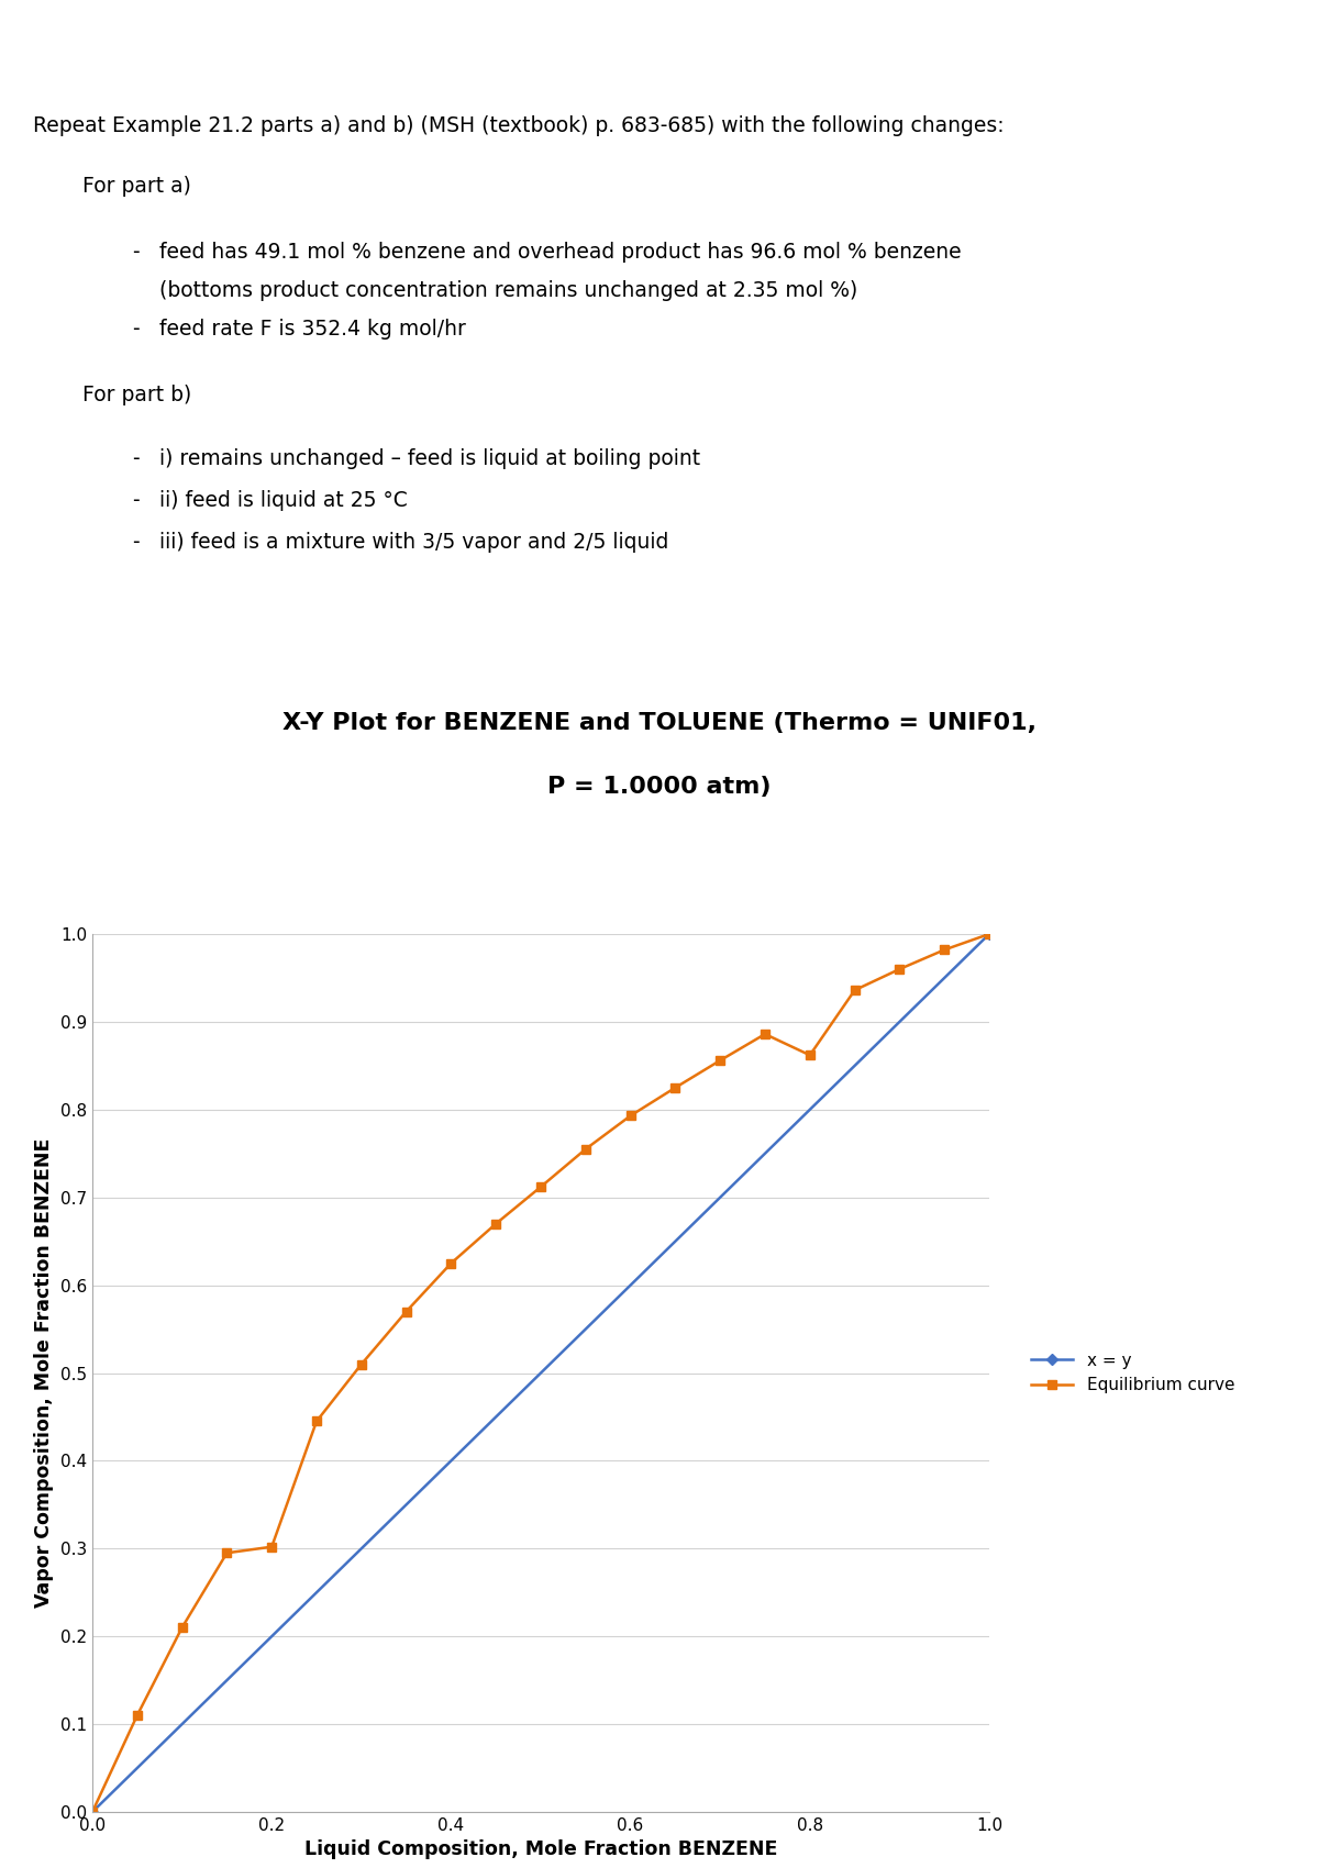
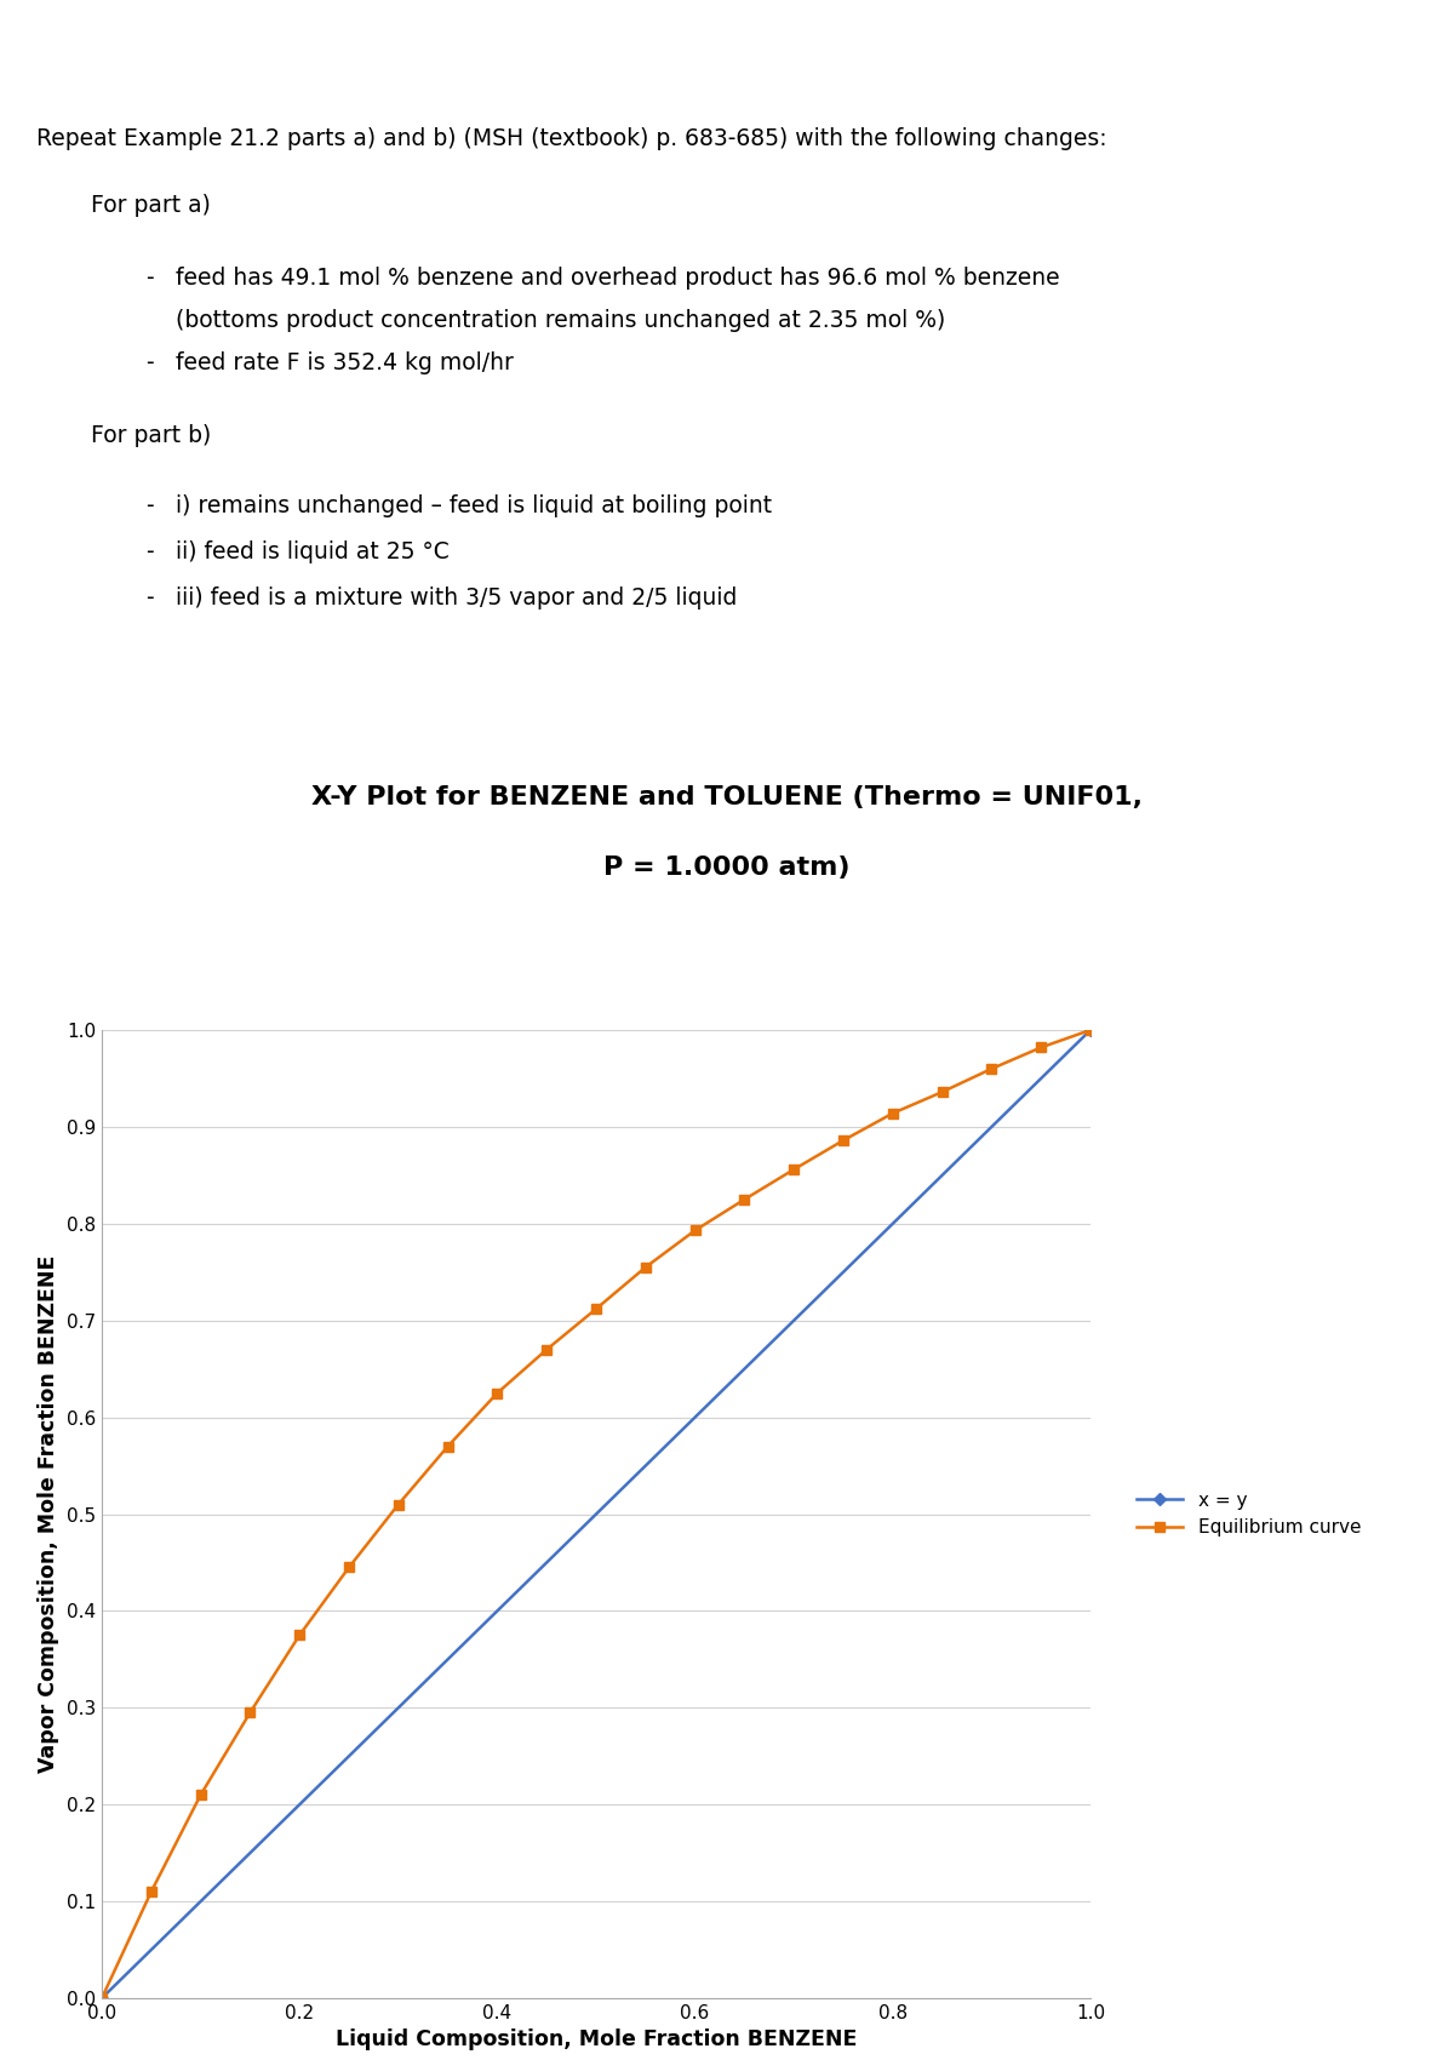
0.2: 0.302 -> 0.375
0.8: 0.862 -> 0.914
